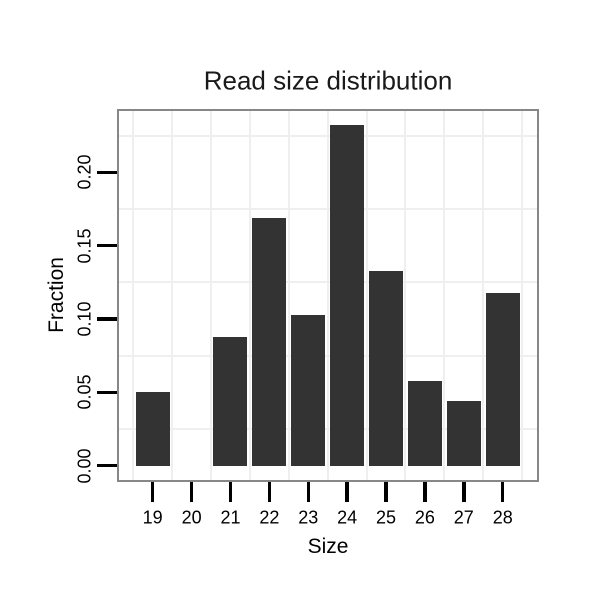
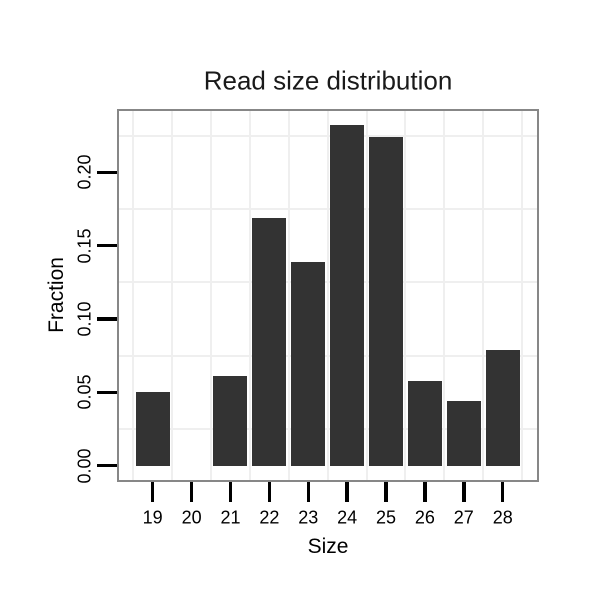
21: 0.088 -> 0.061
23: 0.103 -> 0.139
25: 0.133 -> 0.224
28: 0.118 -> 0.079
